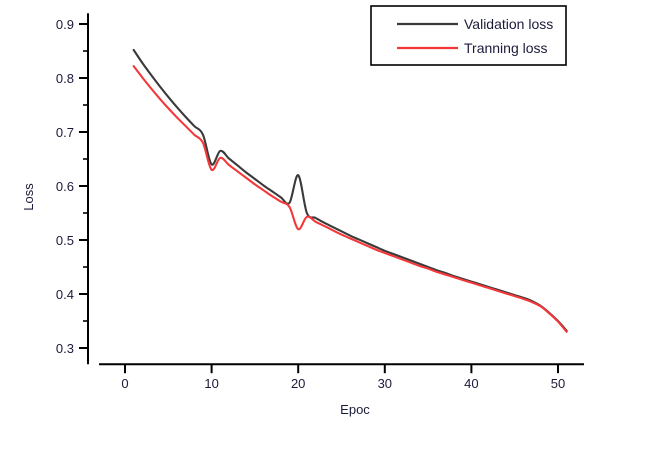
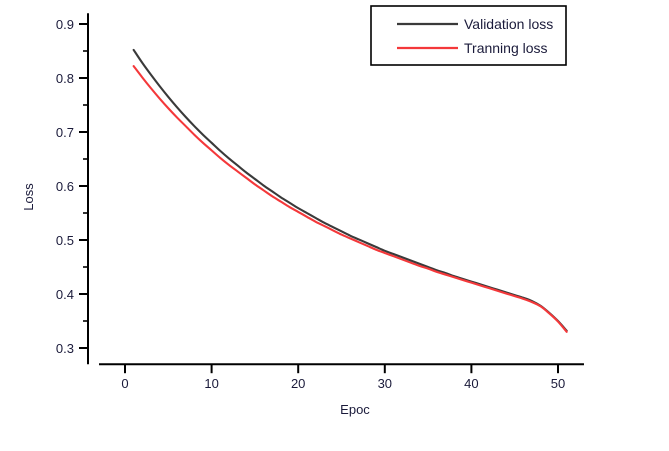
Validation loss/10: 0.64 -> 0.68
Tranning loss/10: 0.63 -> 0.67
Validation loss/20: 0.62 -> 0.56
Tranning loss/20: 0.52 -> 0.55
